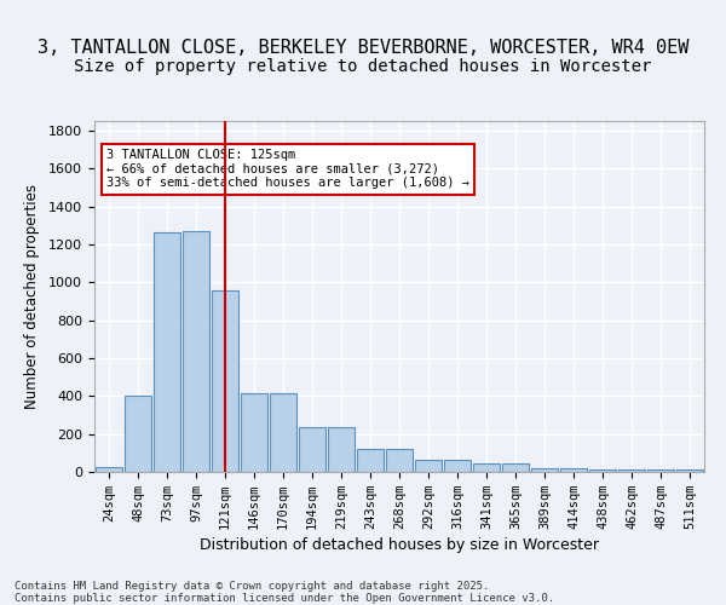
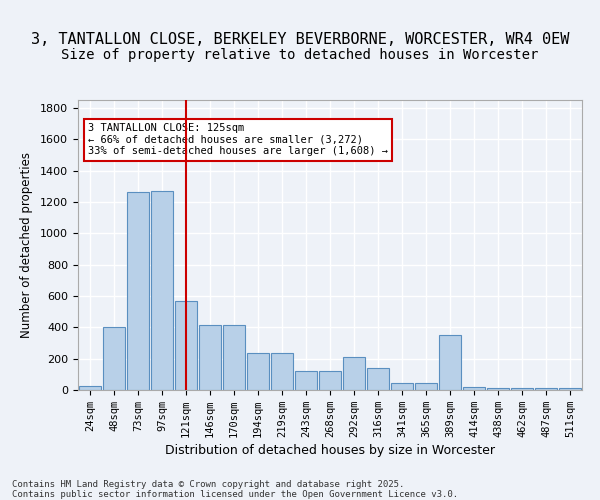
121sqm: 960 -> 570
292sqm: 60 -> 210
316sqm: 60 -> 140
389sqm: 20 -> 350
